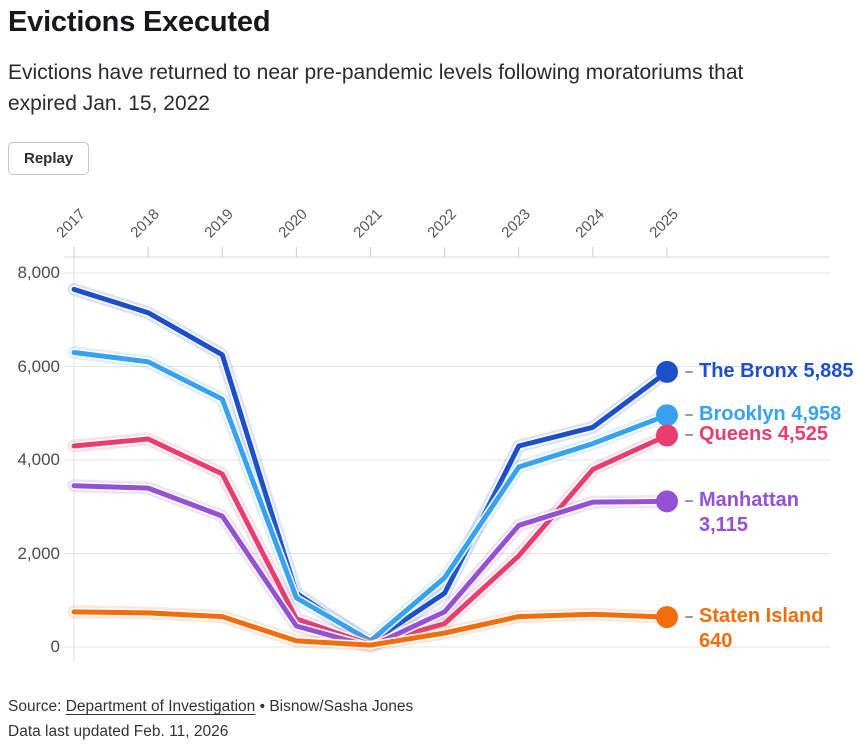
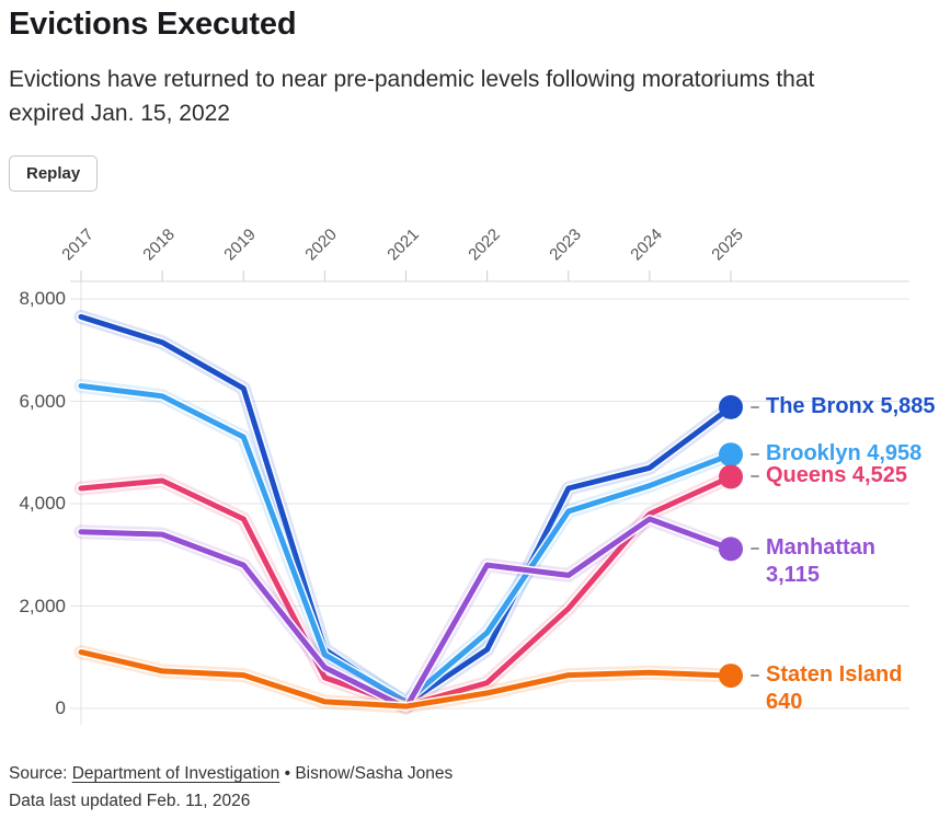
Staten Island/2017: 800 -> 1100
Manhattan/2020: 400 -> 800
Manhattan/2022: 800 -> 2800
Manhattan/2024: 3100 -> 3700
